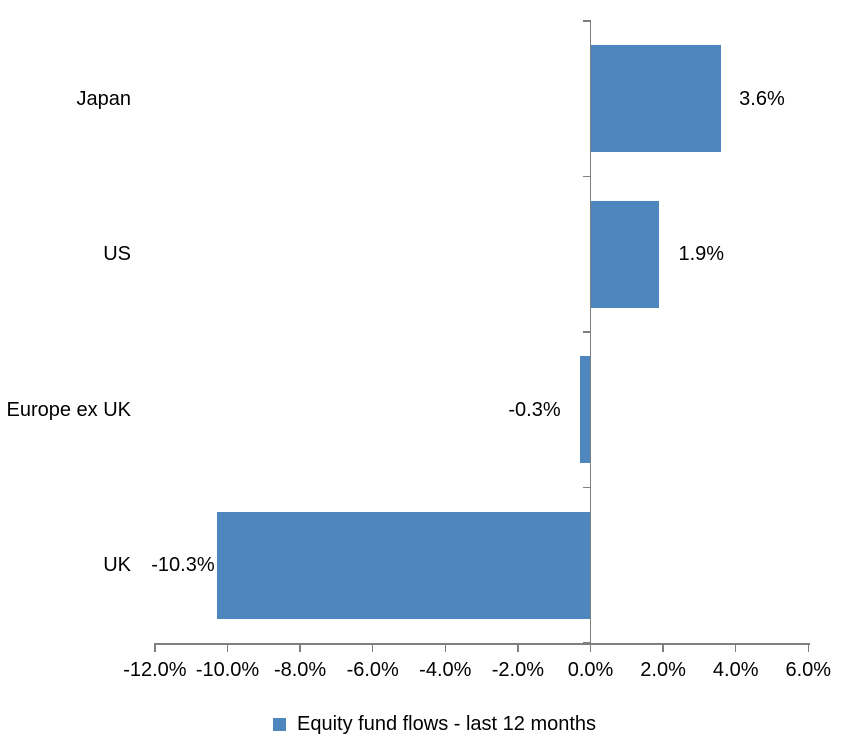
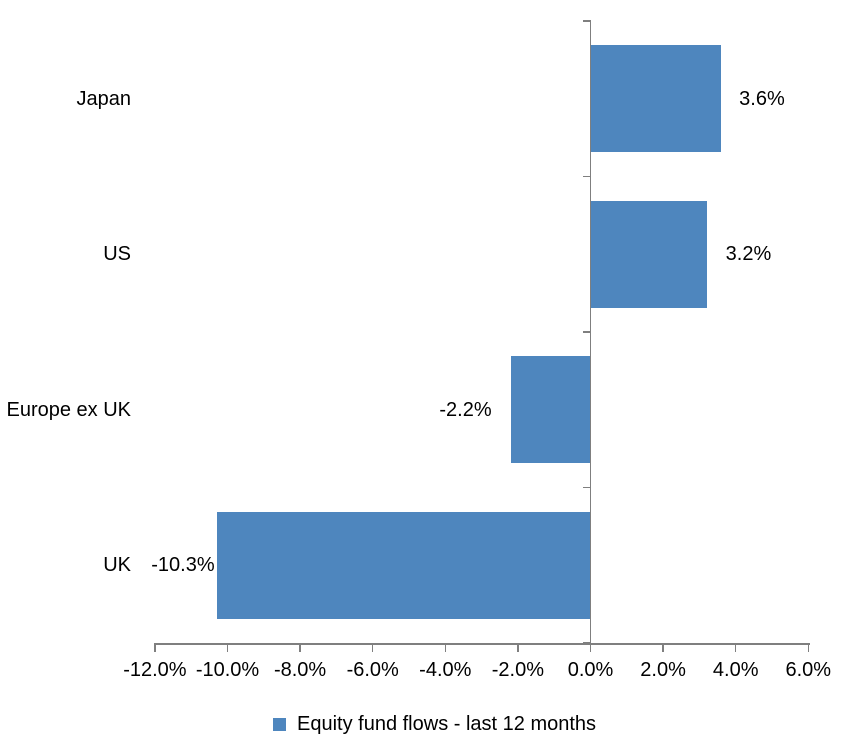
US: 1.9% -> 3.2%
Europe ex UK: -0.3% -> -2.2%
